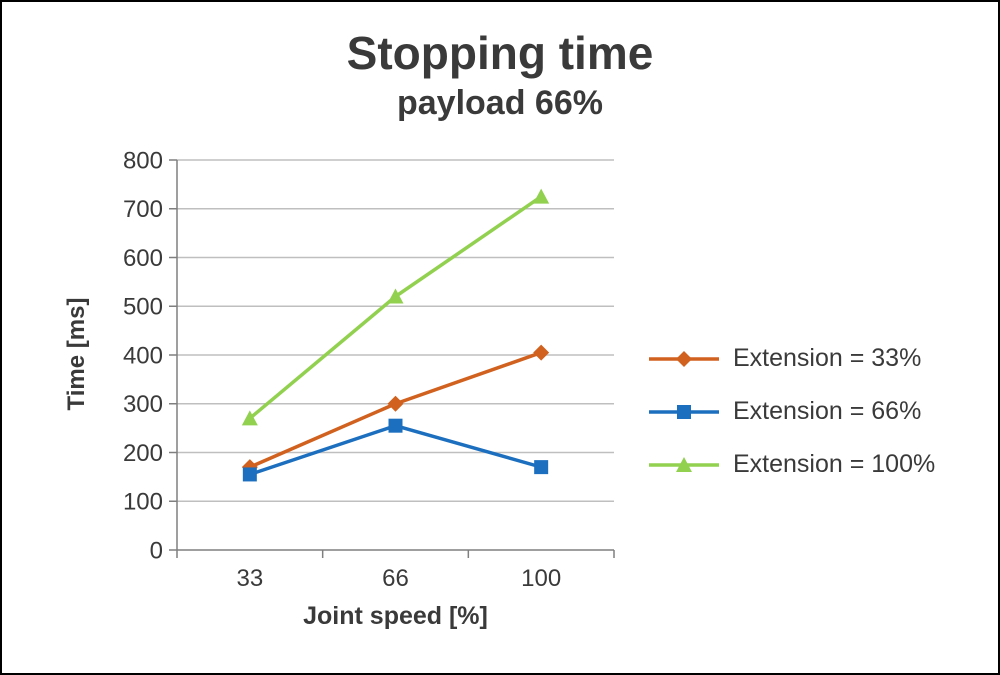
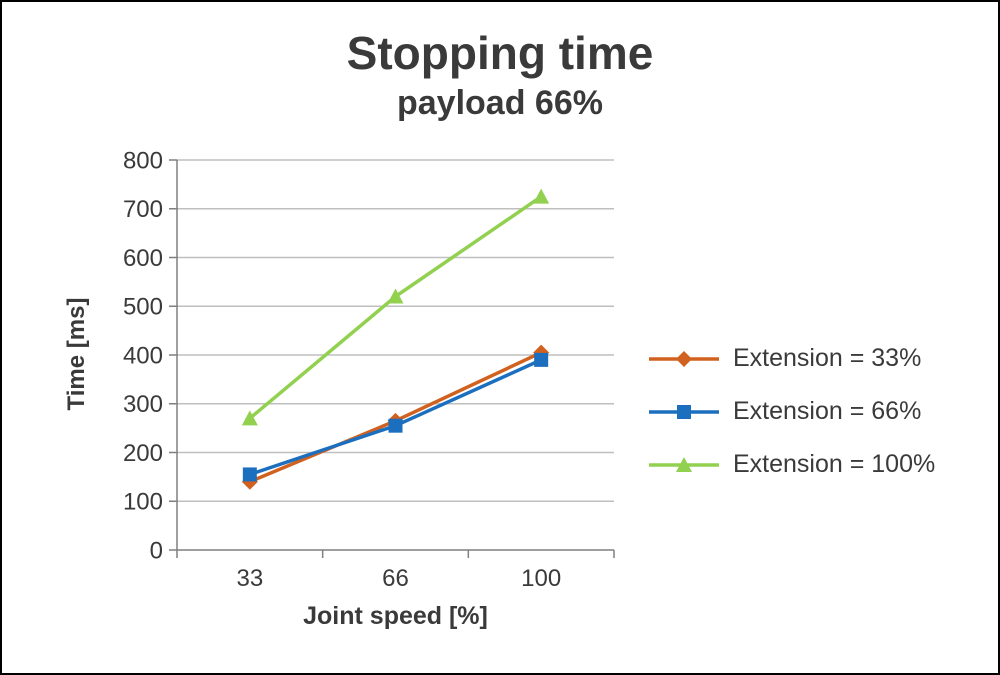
Extension = 33%/33: 170 -> 140
Extension = 33%/66: 300 -> 260
Extension = 66%/100: 170 -> 390
